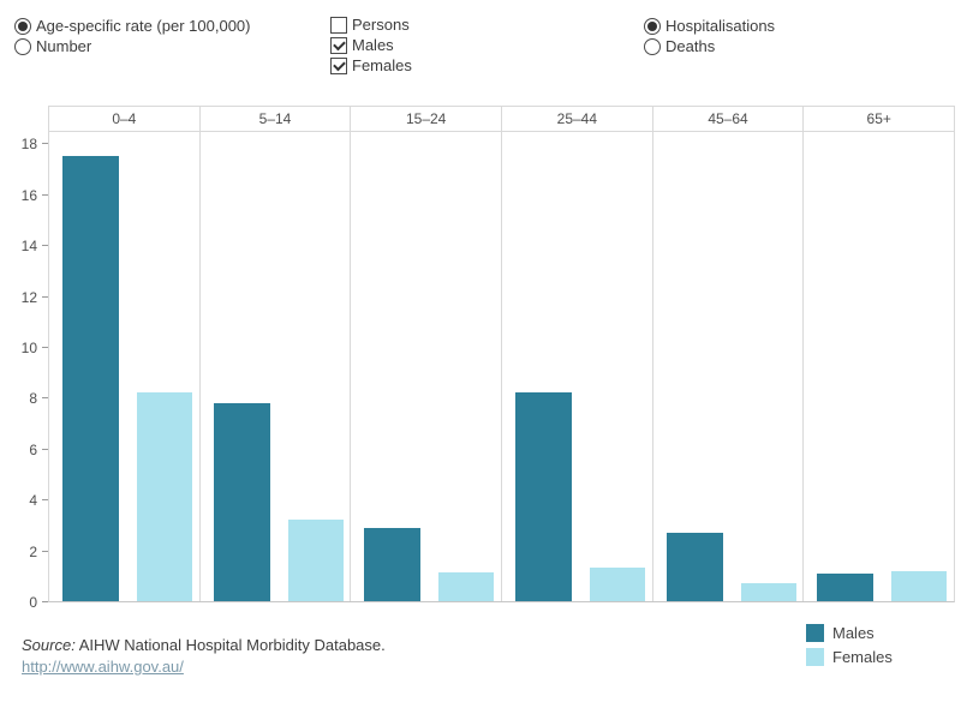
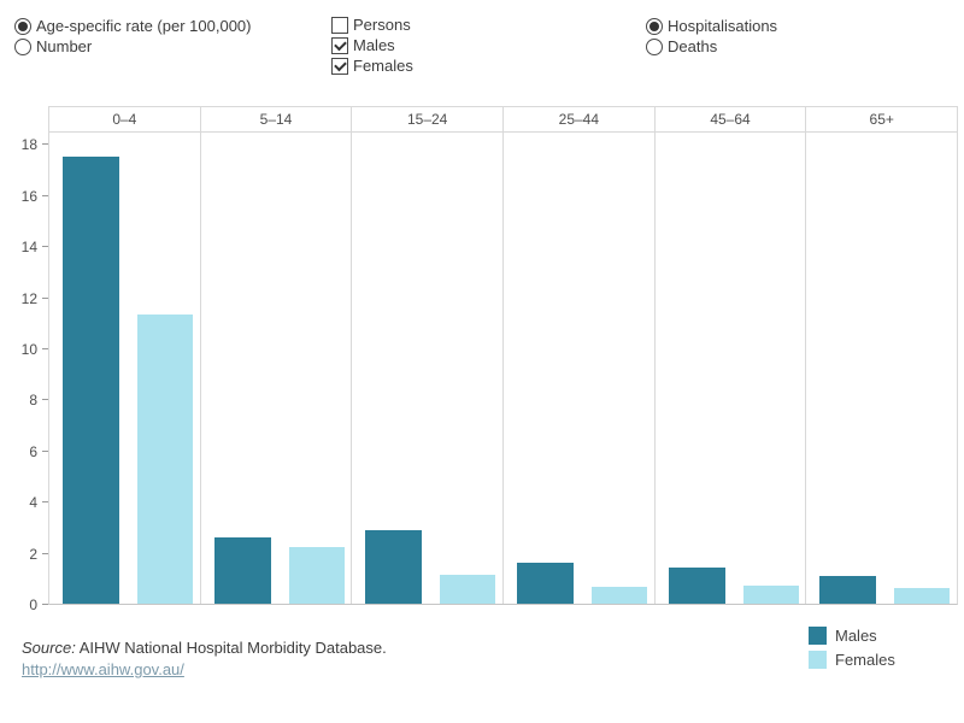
Females/0–4: 8.2 -> 11.3
Males/5–14: 7.8 -> 2.6
Females/5–14: 3.2 -> 2.2
Males/25–44: 8.2 -> 1.6
Females/25–44: 1.3 -> 0.7
Males/45–64: 2.7 -> 1.4
Females/65+: 1.2 -> 0.6
